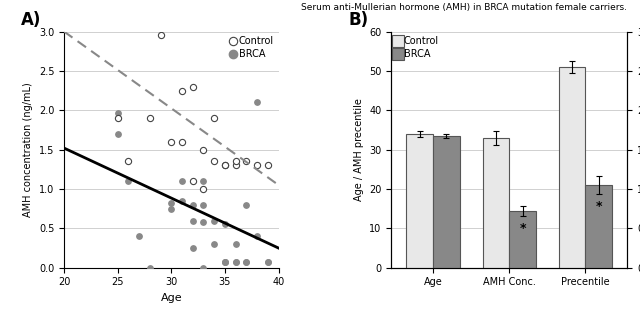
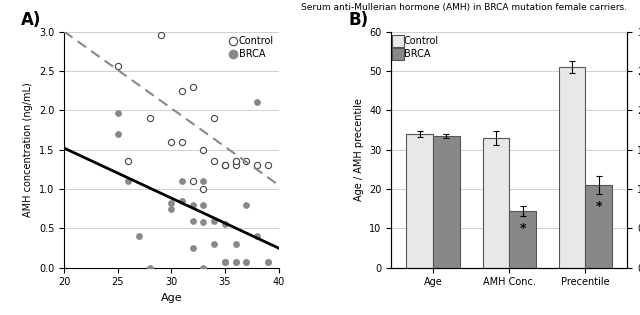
Control/25: 1.90 -> 2.56
